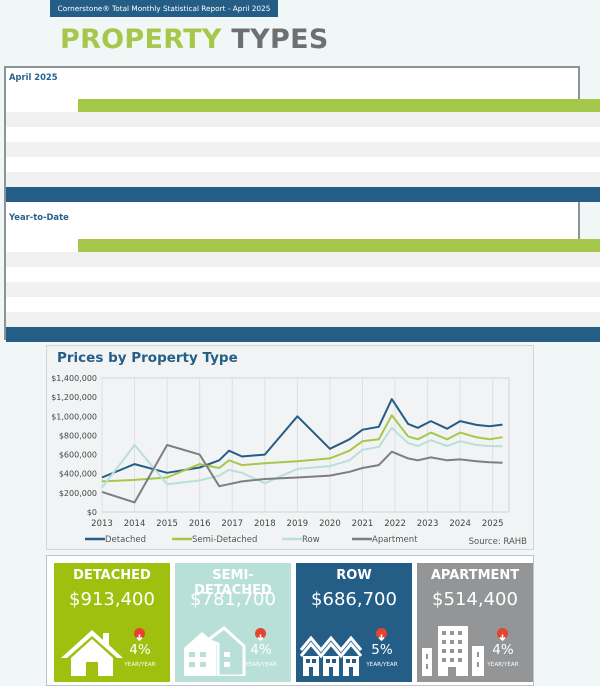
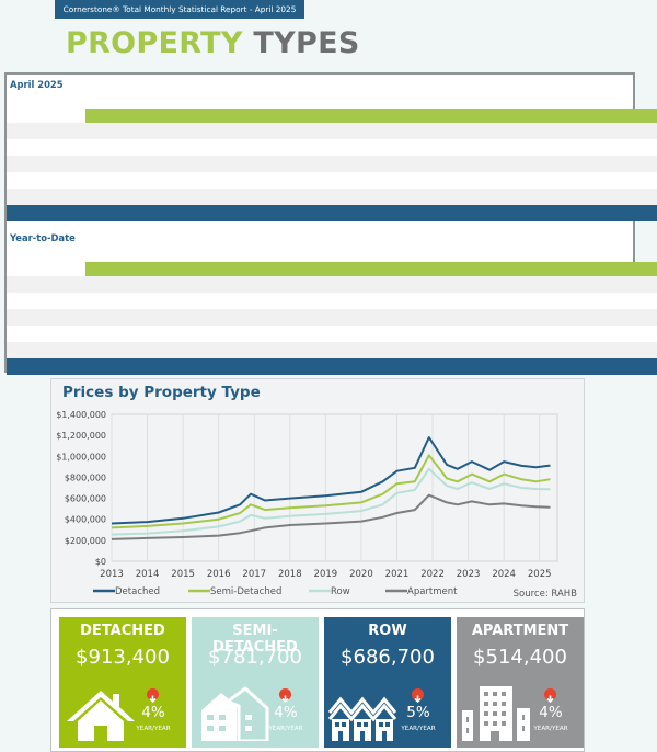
Detached/2014: $500000 -> $400000
Row/2014: $700000 -> $300000
Apartment/2014: $100000 -> $200000
Apartment/2015: $700000 -> $200000
Semi-Detached/2016: $500000 -> $400000
Apartment/2016: $600000 -> $200000
Row/2018: $300000 -> $400000
Detached/2019: $1000000 -> $600000
